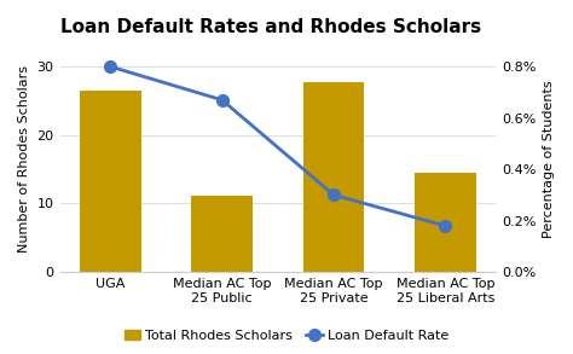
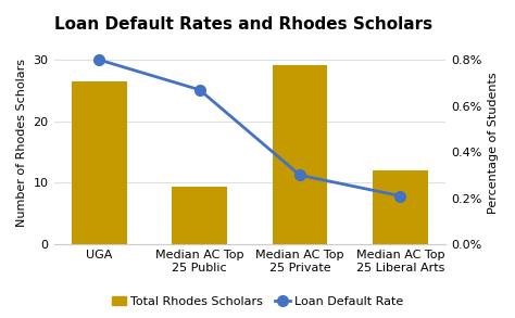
Total Rhodes Scholars/Median AC Top 25 Public: 11.2 -> 9.4
Total Rhodes Scholars/Median AC Top 25 Private: 27.8 -> 29.2
Total Rhodes Scholars/Median AC Top 25 Liberal Arts: 14.5 -> 12.0
Loan Default Rate/Median AC Top 25 Liberal Arts: 0.18% -> 0.21%
